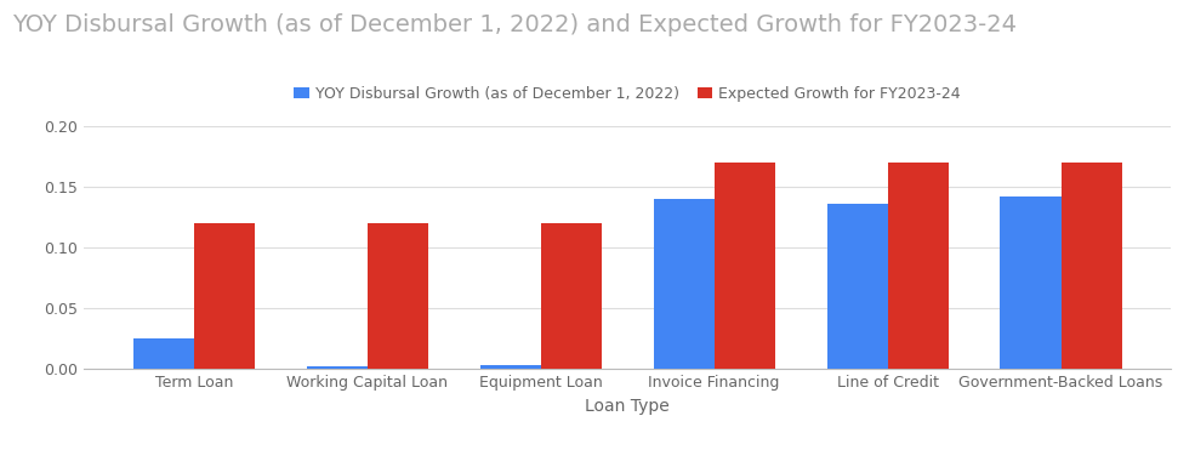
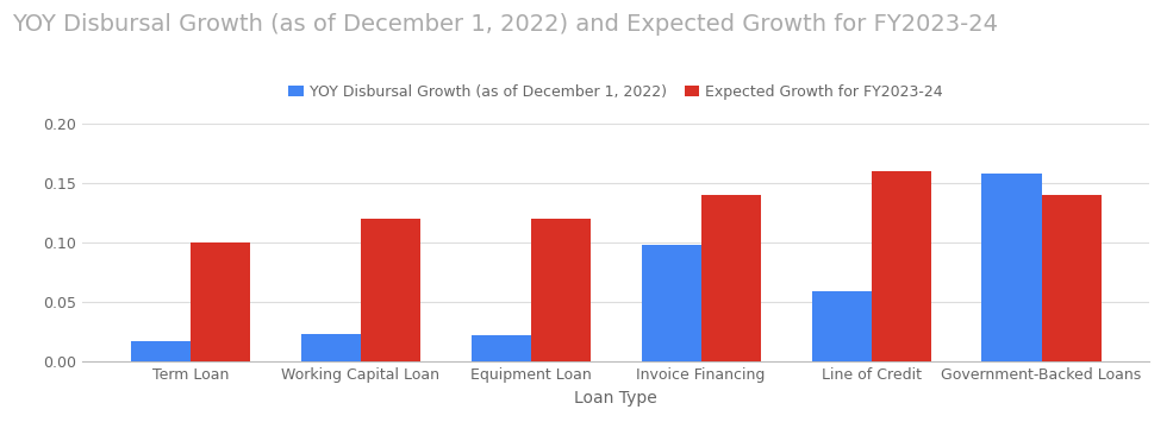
YOY Disbursal Growth (as of December 1, 2022)/Term Loan: 0.025 -> 0.017
Expected Growth for FY2023-24/Term Loan: 0.12 -> 0.10
YOY Disbursal Growth (as of December 1, 2022)/Working Capital Loan: 0.002 -> 0.023
YOY Disbursal Growth (as of December 1, 2022)/Equipment Loan: 0.003 -> 0.022
YOY Disbursal Growth (as of December 1, 2022)/Invoice Financing: 0.140 -> 0.098
Expected Growth for FY2023-24/Invoice Financing: 0.17 -> 0.14
YOY Disbursal Growth (as of December 1, 2022)/Line of Credit: 0.136 -> 0.059
Expected Growth for FY2023-24/Line of Credit: 0.17 -> 0.16
YOY Disbursal Growth (as of December 1, 2022)/Government-Backed Loans: 0.142 -> 0.158
Expected Growth for FY2023-24/Government-Backed Loans: 0.17 -> 0.14
